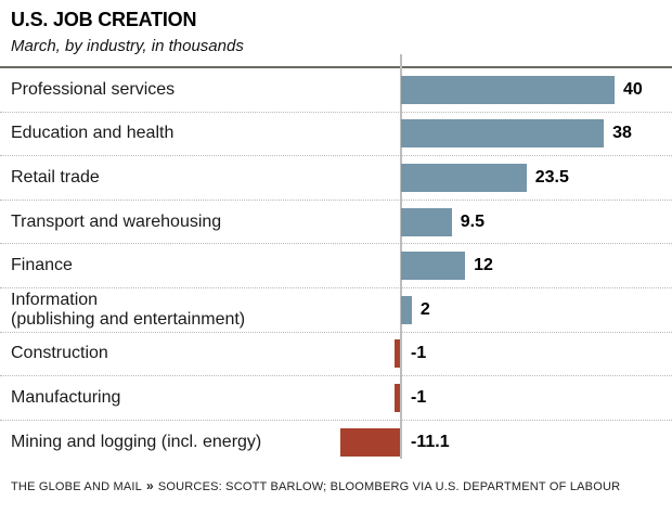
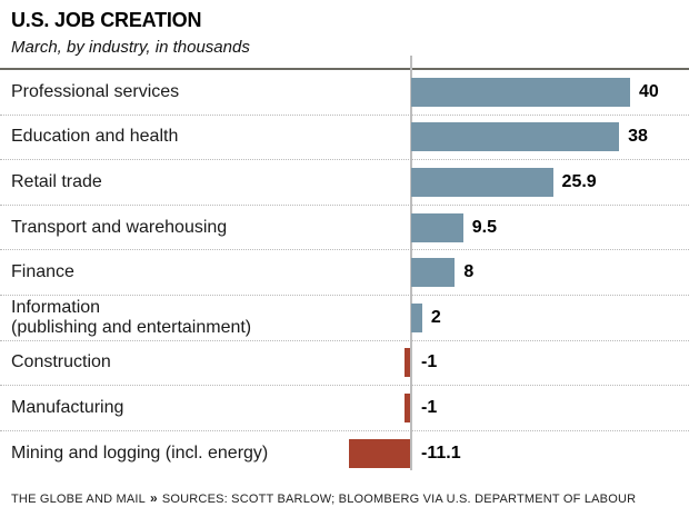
Retail trade: 23.5 -> 25.9
Finance: 12 -> 8
